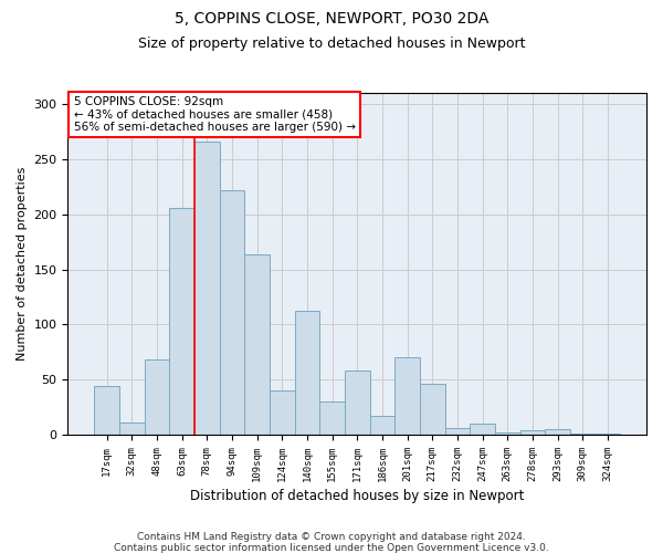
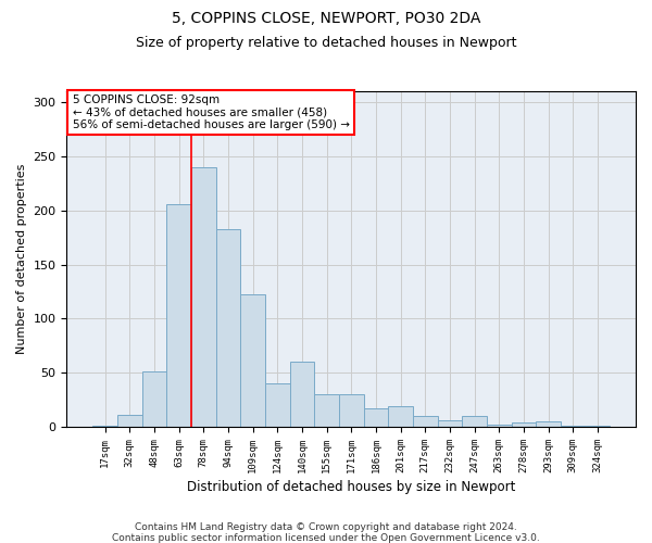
17sqm: 44 -> 1
48sqm: 68 -> 51
78sqm: 266 -> 240
94sqm: 222 -> 183
109sqm: 164 -> 122
140sqm: 112 -> 60
171sqm: 58 -> 30
201sqm: 70 -> 19
217sqm: 46 -> 10
